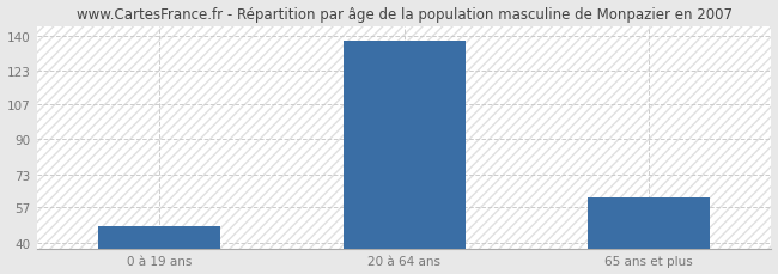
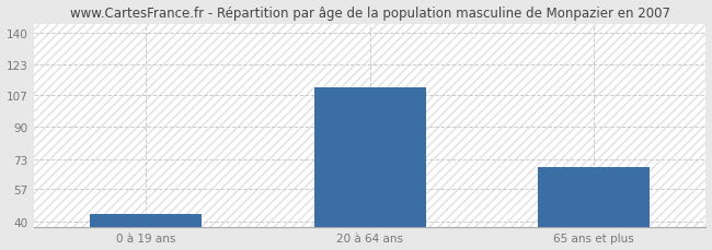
0 à 19 ans: 48 -> 44
20 à 64 ans: 138 -> 111
65 ans et plus: 62 -> 69
